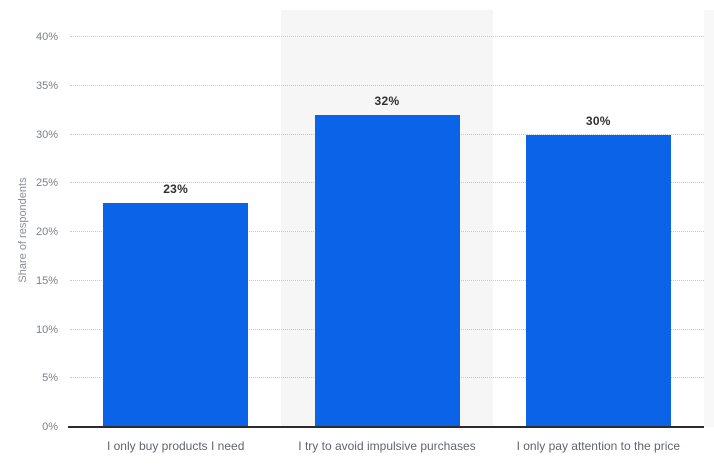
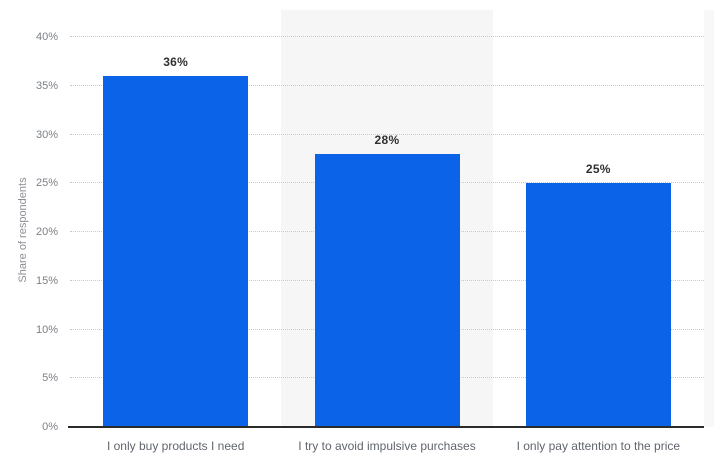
I only buy products I need: 23% -> 36%
I try to avoid impulsive purchases: 32% -> 28%
I only pay attention to the price: 30% -> 25%
